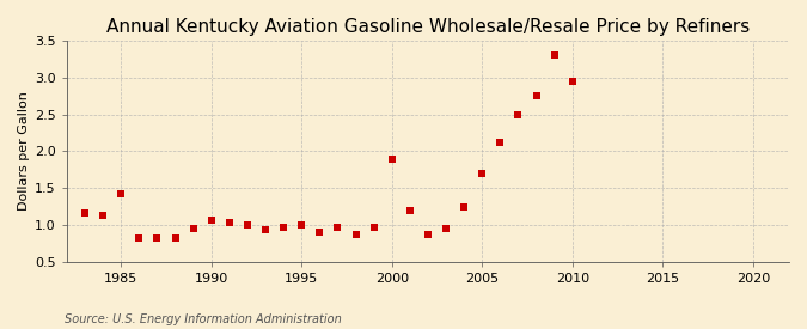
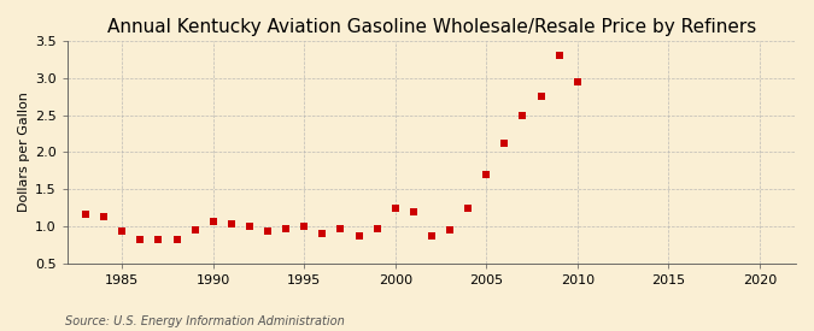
1985: 1.42 -> 0.93
2000: 1.90 -> 1.25
